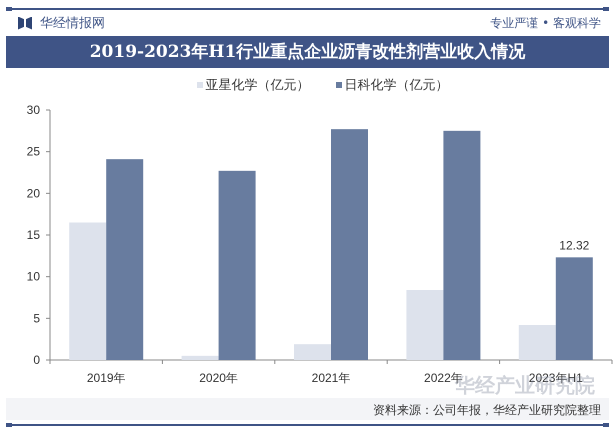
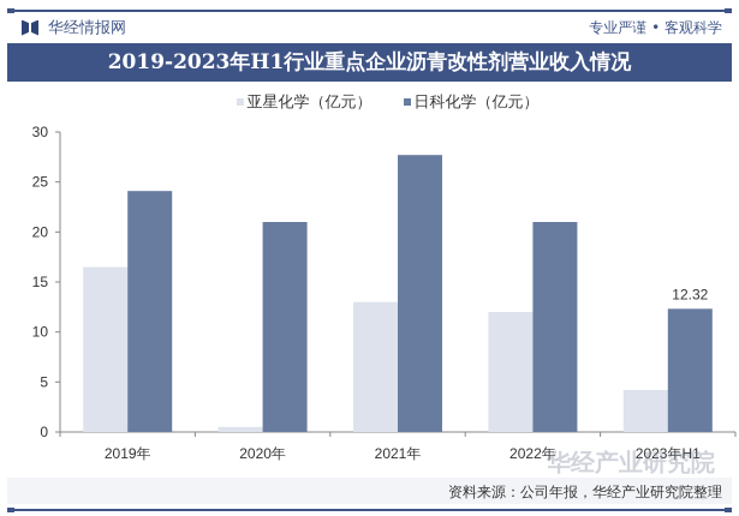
日科化学（亿元）/2020年: 23 -> 21
亚星化学（亿元）/2021年: 2 -> 13
亚星化学（亿元）/2022年: 8 -> 12
日科化学（亿元）/2022年: 28 -> 21
